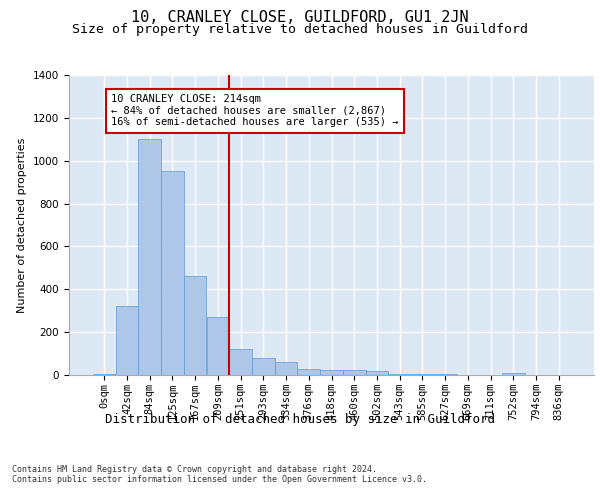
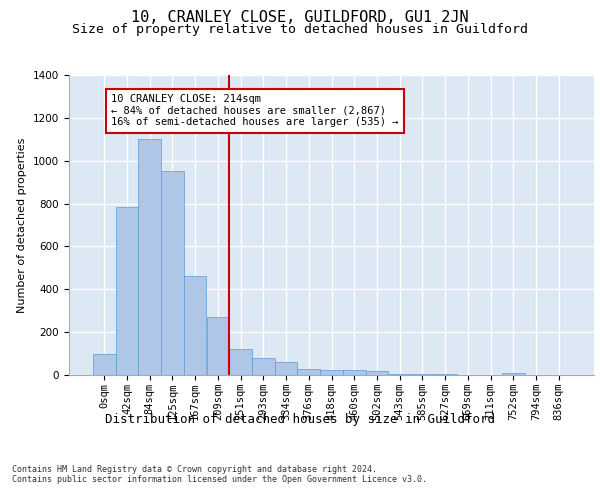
0sqm: 3 -> 100
42sqm: 320 -> 785
